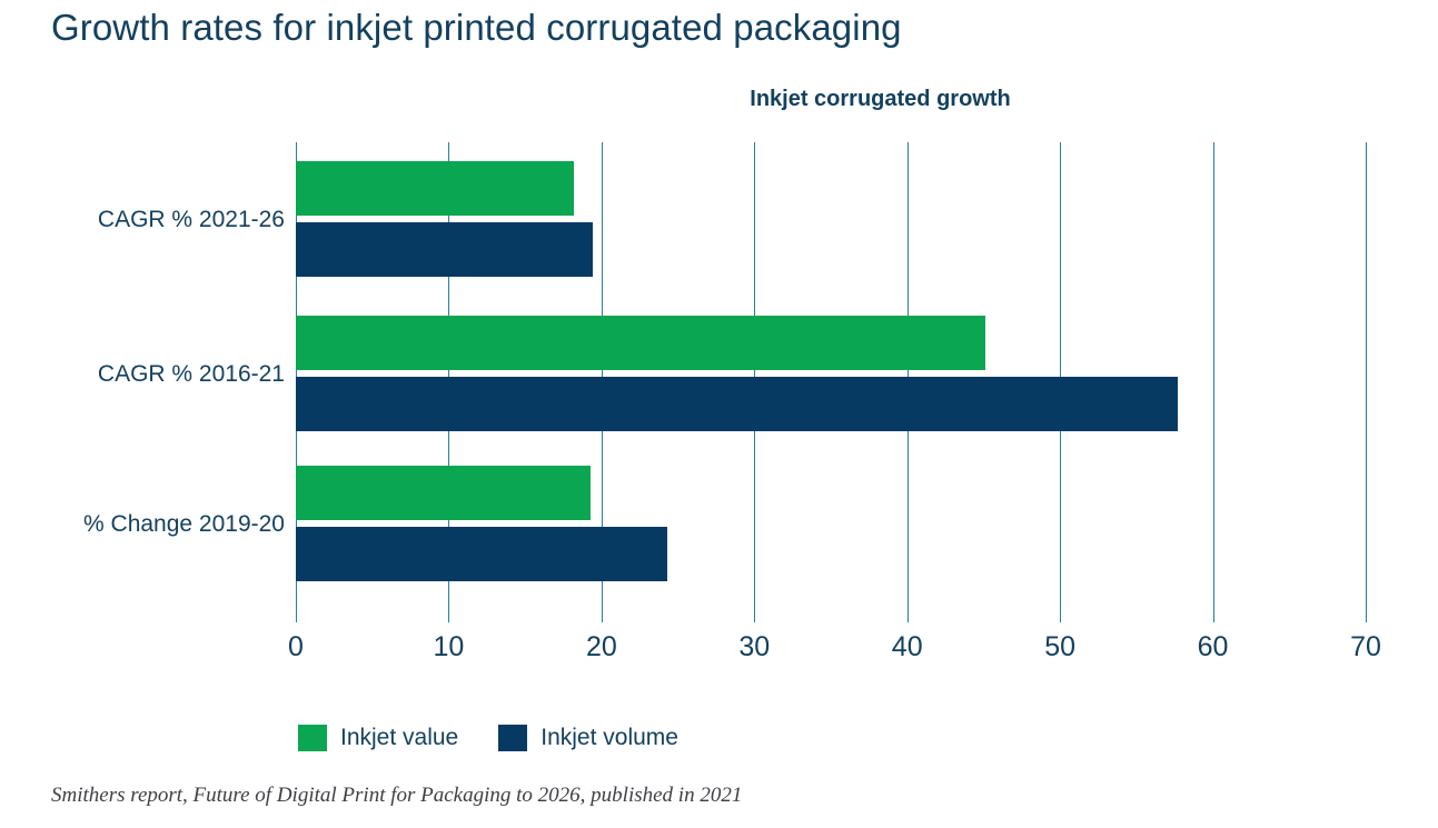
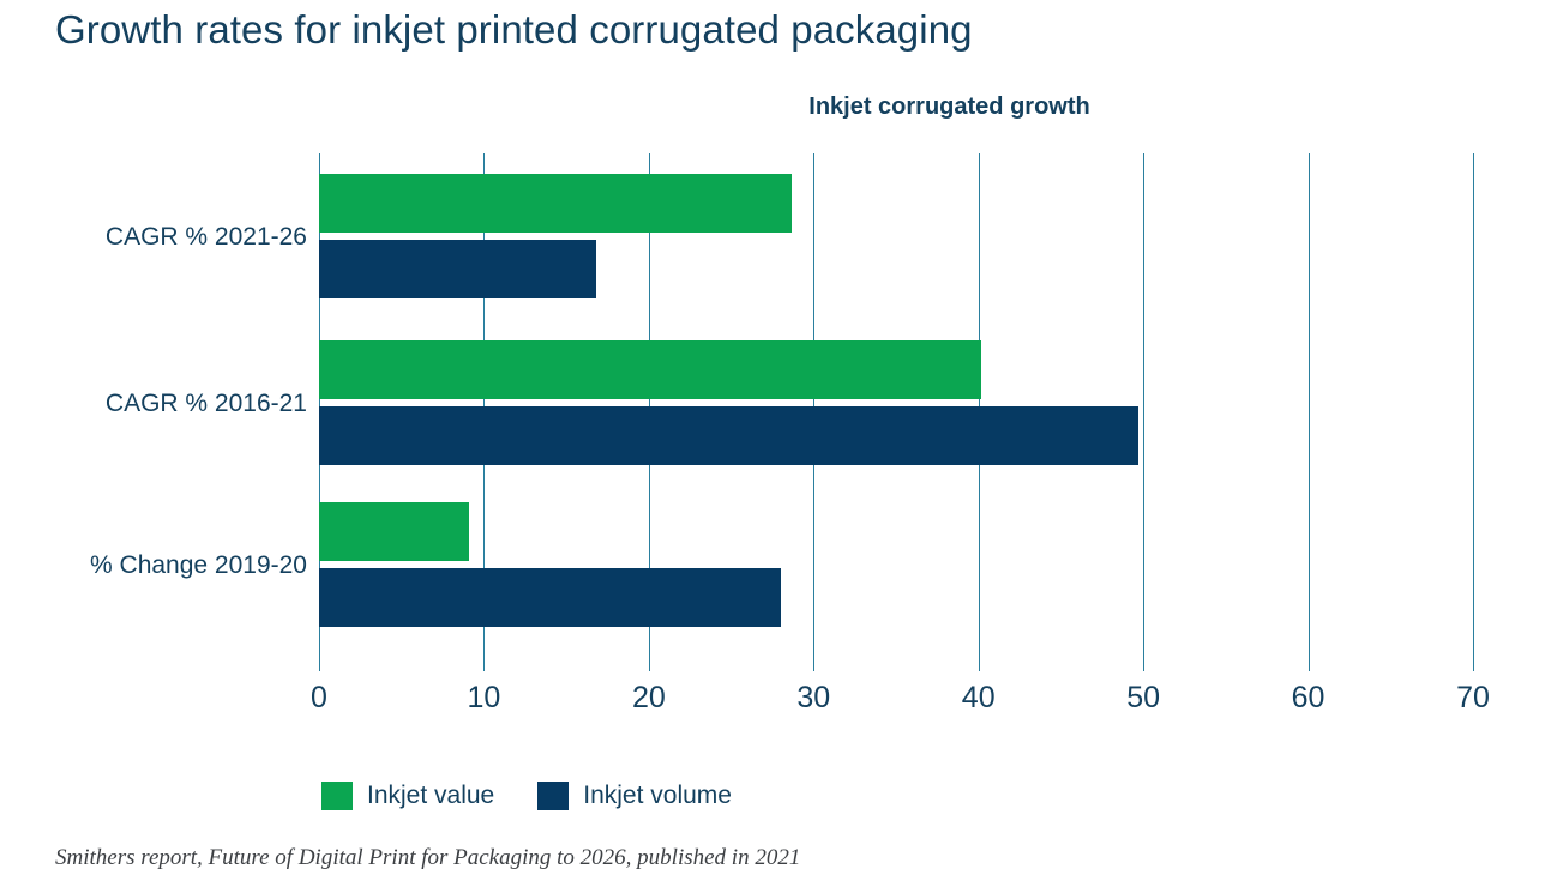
Inkjet value/CAGR % 2021-26: 18.2 -> 28.7
Inkjet volume/CAGR % 2021-26: 19.4 -> 16.8
Inkjet value/CAGR % 2016-21: 45.1 -> 40.2
Inkjet volume/CAGR % 2016-21: 57.7 -> 49.7
Inkjet value/% Change 2019-20: 19.3 -> 9.1
Inkjet volume/% Change 2019-20: 24.3 -> 28.0
